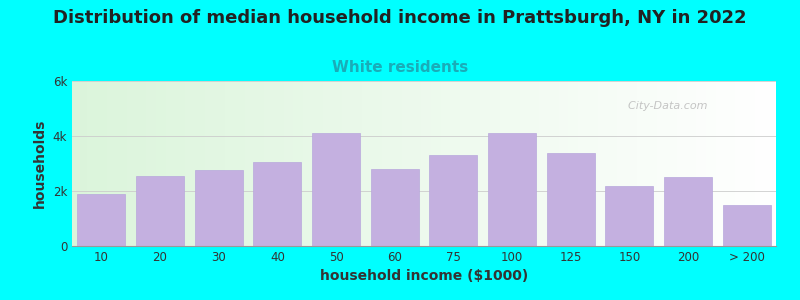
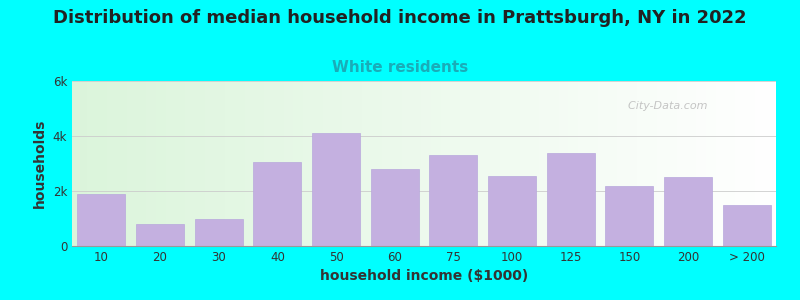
20: 2.55k -> 0.80k
30: 2.75k -> 1.00k
100: 4.10k -> 2.55k
